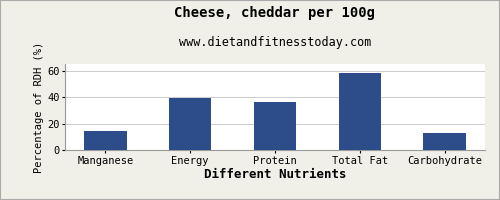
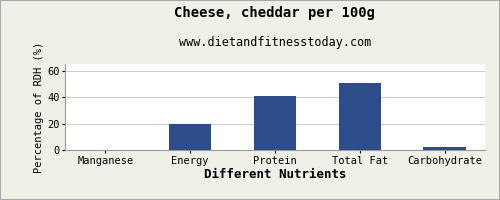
Manganese: 14 -> 0
Energy: 39 -> 20
Protein: 36 -> 41
Total Fat: 58 -> 51
Carbohydrate: 13 -> 2
